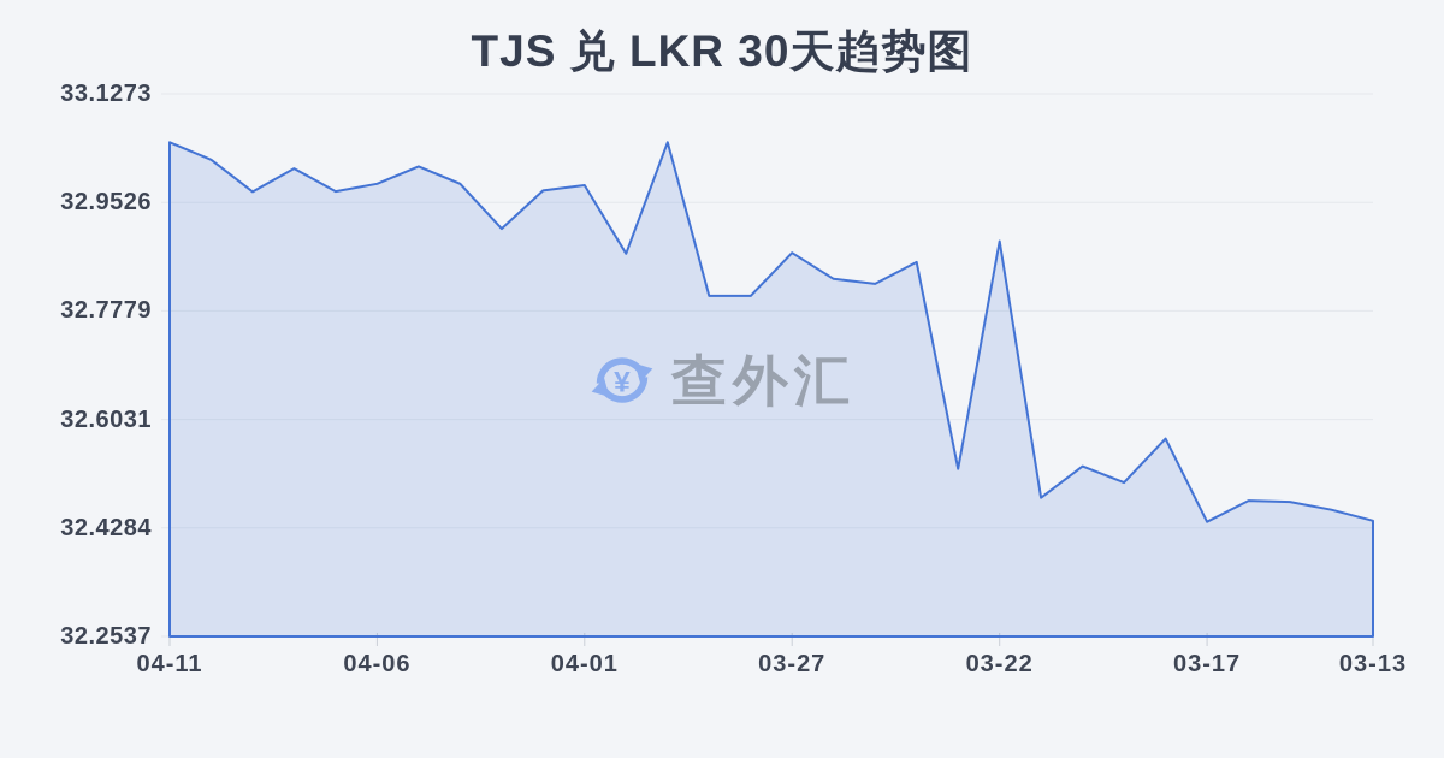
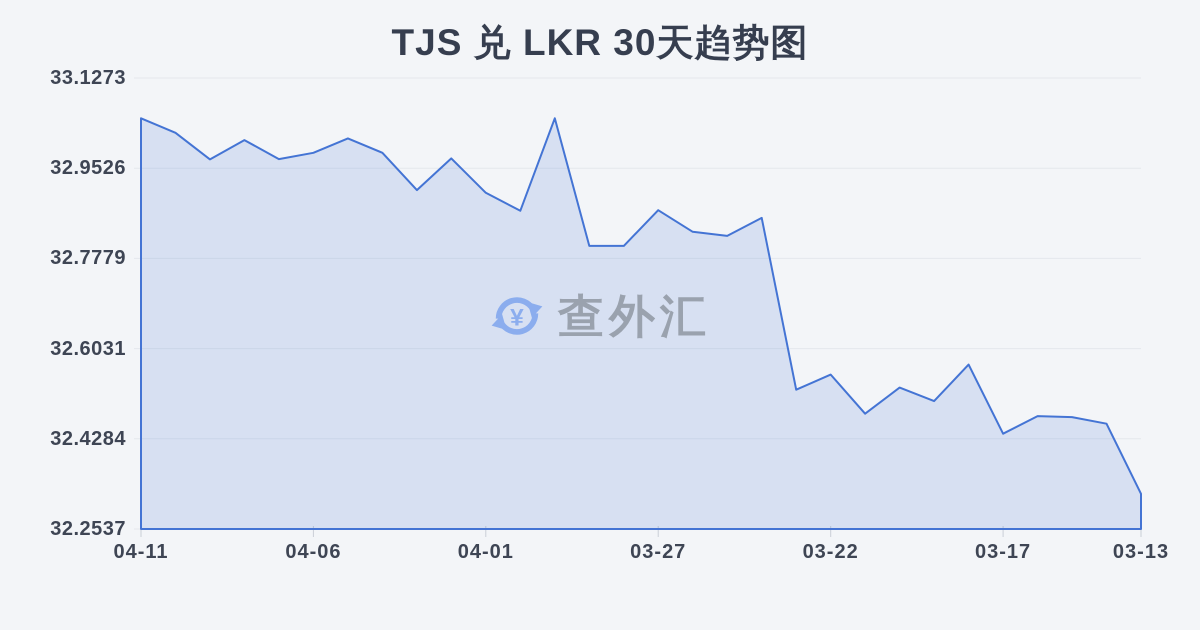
04-01: 32.98 -> 32.90
03-22: 32.89 -> 32.55
03-13: 32.44 -> 32.32
